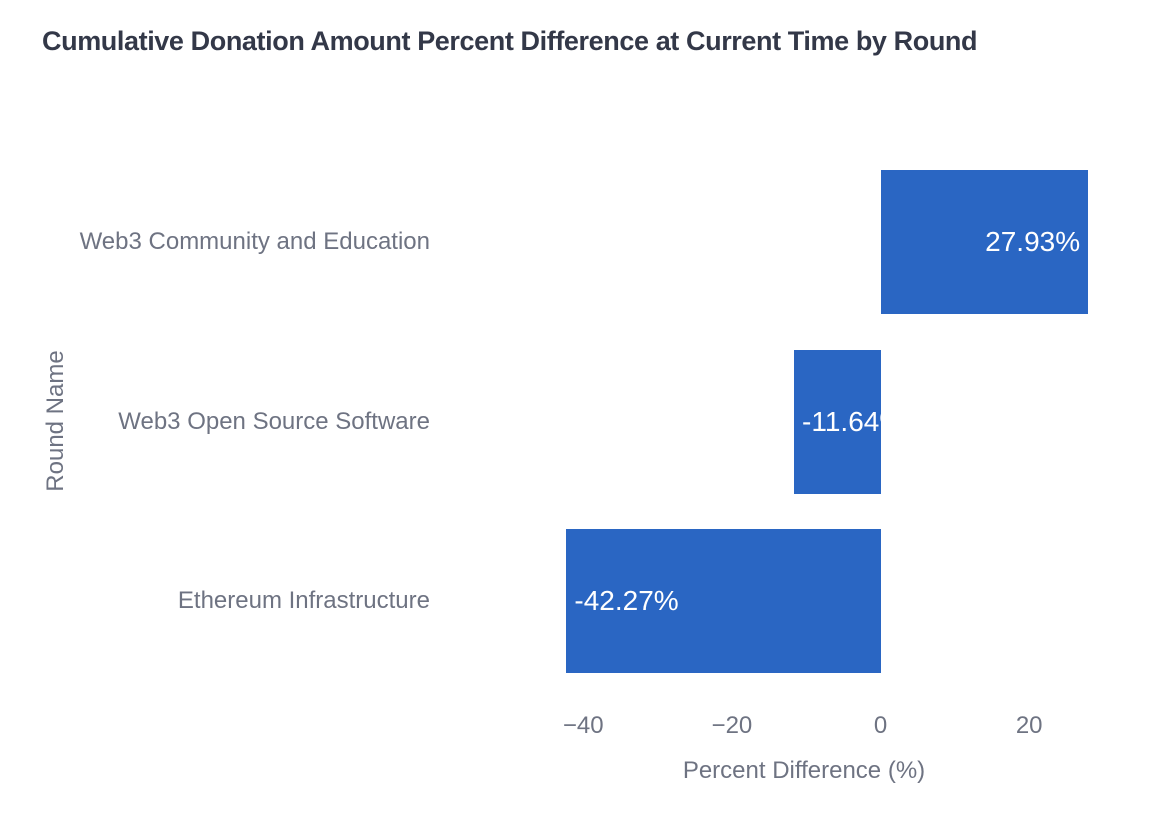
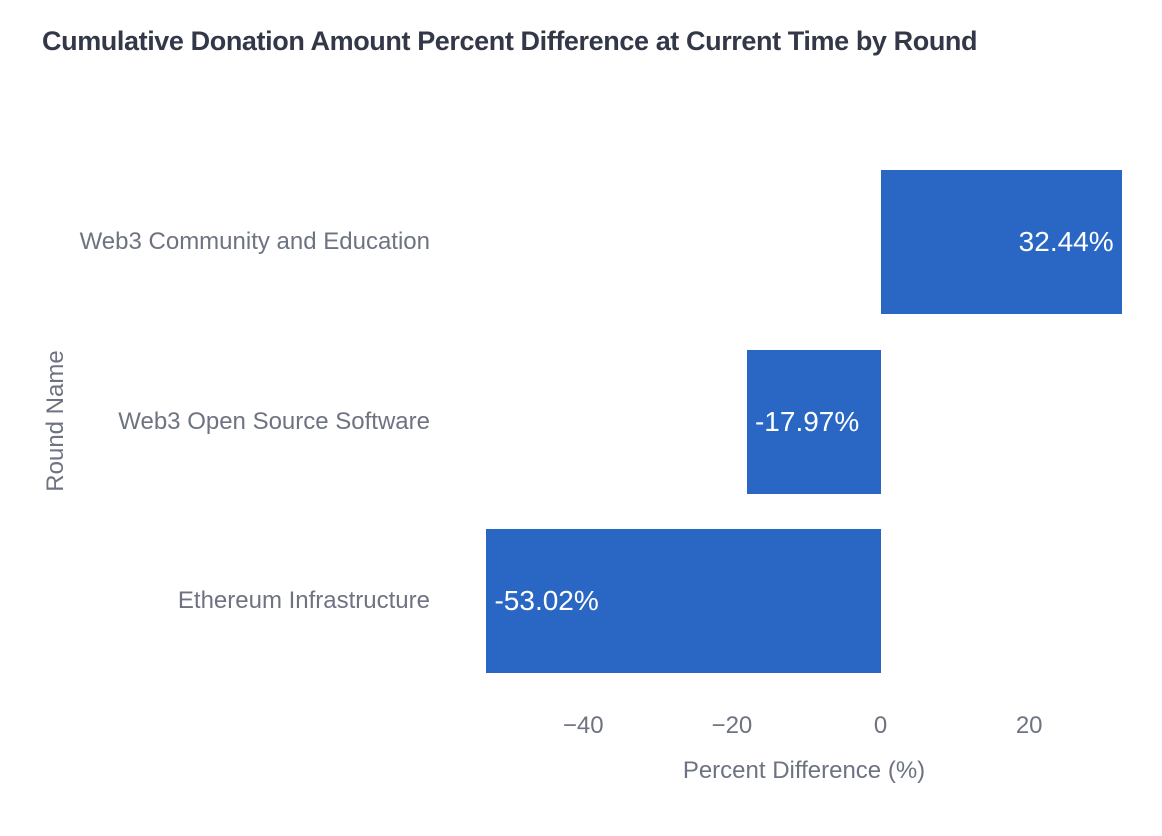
Web3 Community and Education: 27.93% -> 32.44%
Web3 Open Source Software: -11.64% -> -17.97%
Ethereum Infrastructure: -42.27% -> -53.02%
